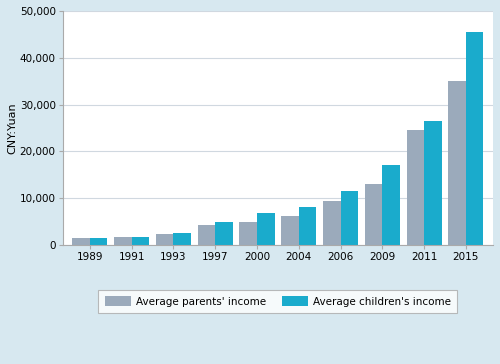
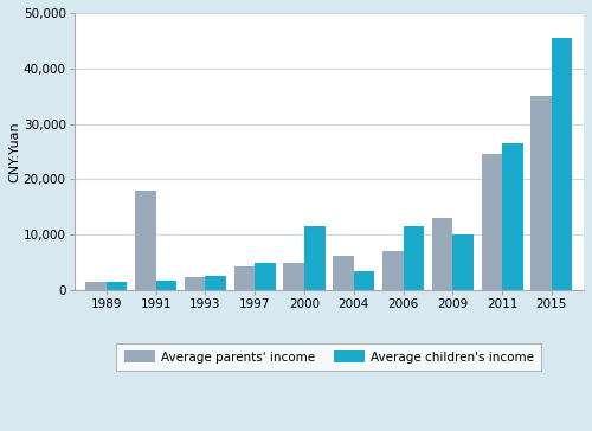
Average parents' income/1991: 1,700 -> 18,000
Average children's income/2000: 6,800 -> 11,500
Average children's income/2004: 8,200 -> 3,500
Average parents' income/2006: 9,500 -> 7,000
Average children's income/2009: 17,000 -> 10,000
